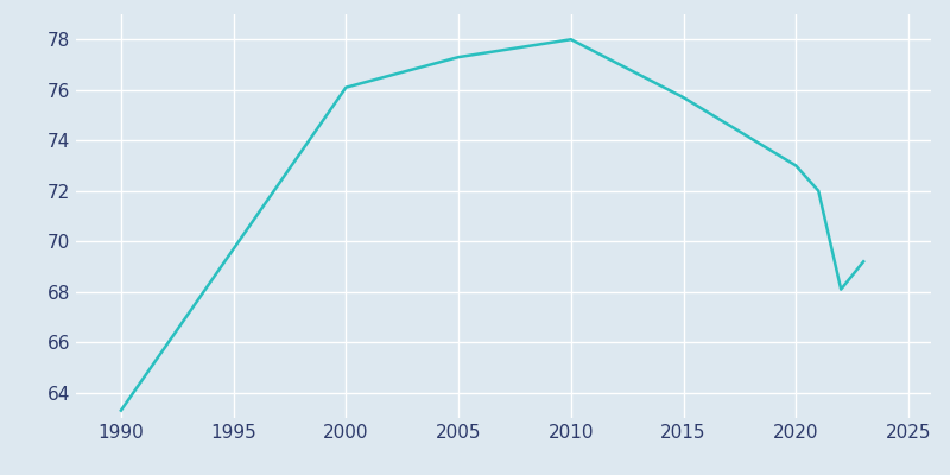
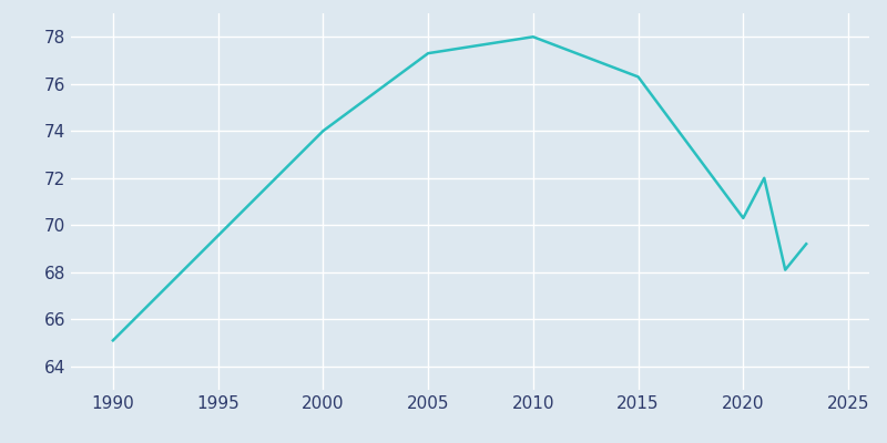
1990: 63.3 -> 65.1
2000: 76.1 -> 74.0
2015: 75.7 -> 76.3
2020: 73.0 -> 70.3
